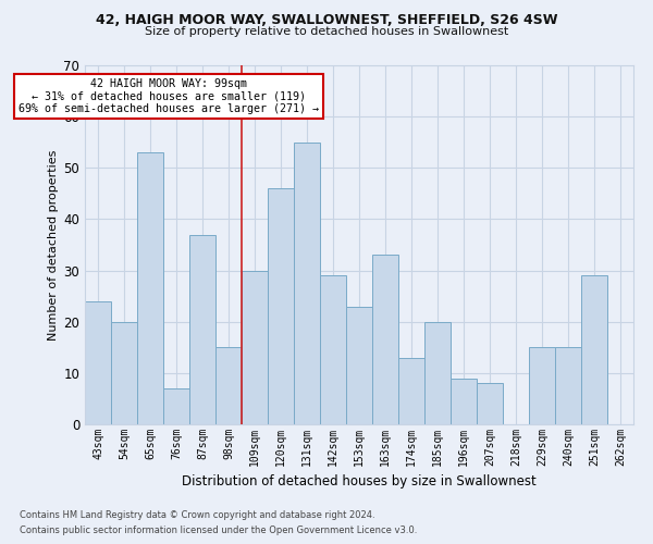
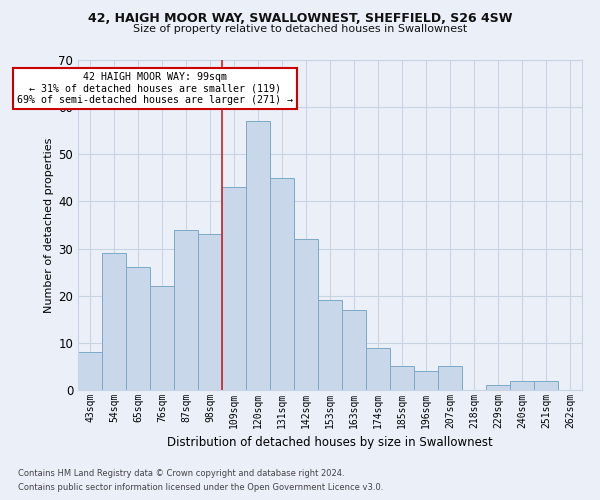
43sqm: 24 -> 8
54sqm: 20 -> 29
65sqm: 53 -> 26
76sqm: 7 -> 22
87sqm: 37 -> 34
98sqm: 15 -> 33
109sqm: 30 -> 43
120sqm: 46 -> 57
131sqm: 55 -> 45
142sqm: 29 -> 32
153sqm: 23 -> 19
163sqm: 33 -> 17
174sqm: 13 -> 9
185sqm: 20 -> 5
196sqm: 9 -> 4
207sqm: 8 -> 5
229sqm: 15 -> 1
240sqm: 15 -> 2
251sqm: 29 -> 2
